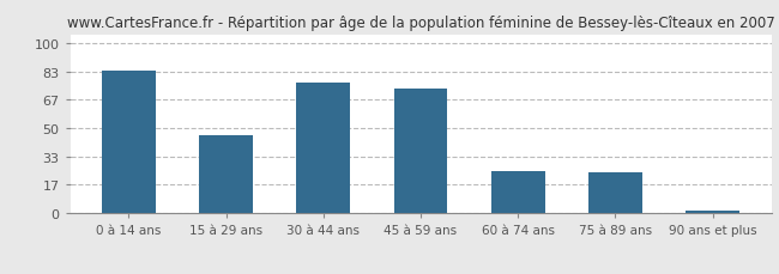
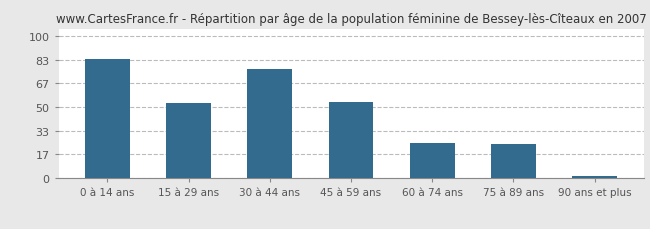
15 à 29 ans: 46 -> 53
45 à 59 ans: 73 -> 54
